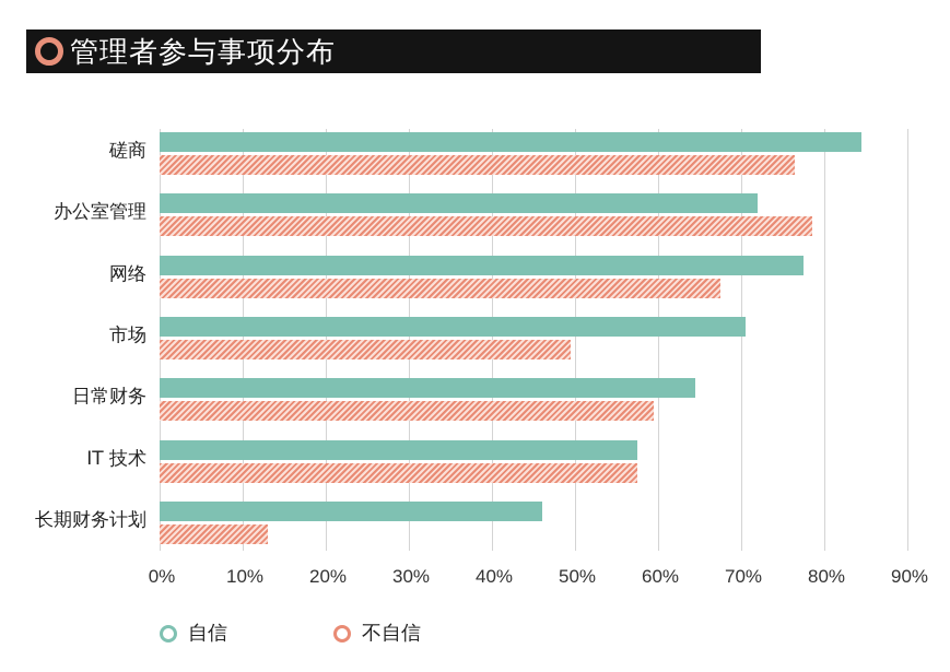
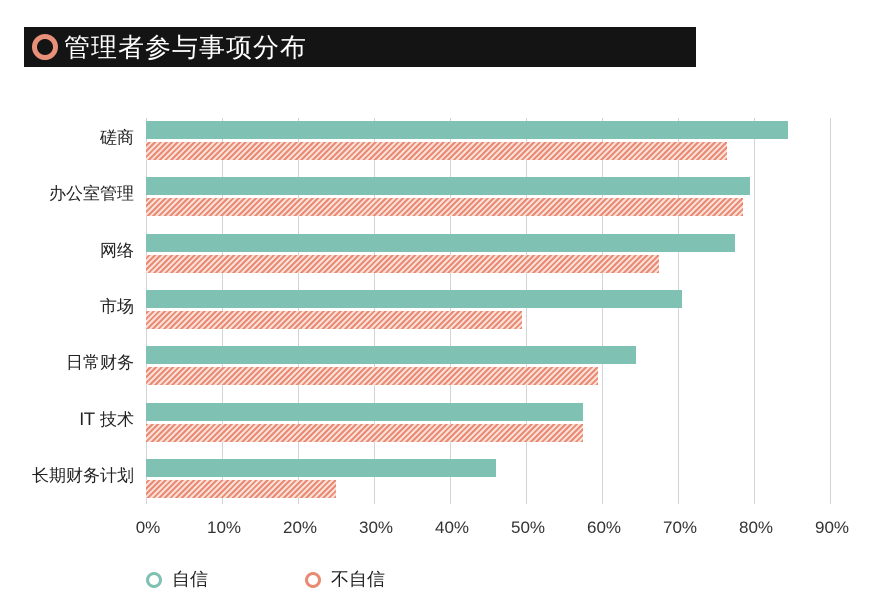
自信/办公室管理: 72% -> 80%
不自信/长期财务计划: 13% -> 25%
